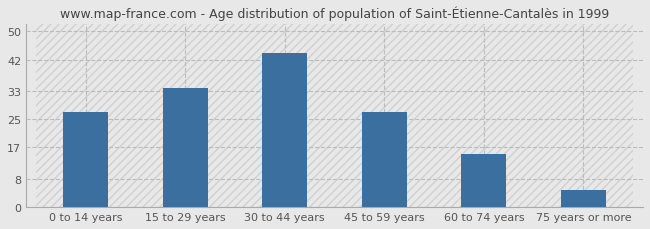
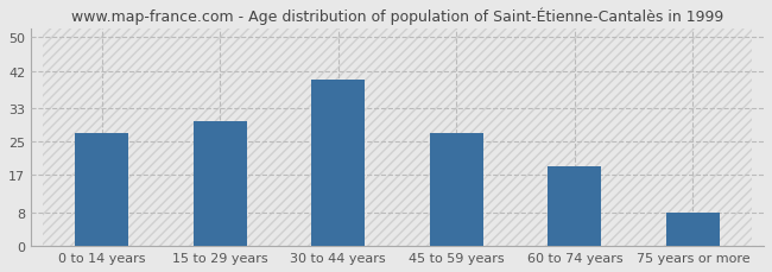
15 to 29 years: 34 -> 30
30 to 44 years: 44 -> 40
60 to 74 years: 15 -> 19
75 years or more: 5 -> 8
